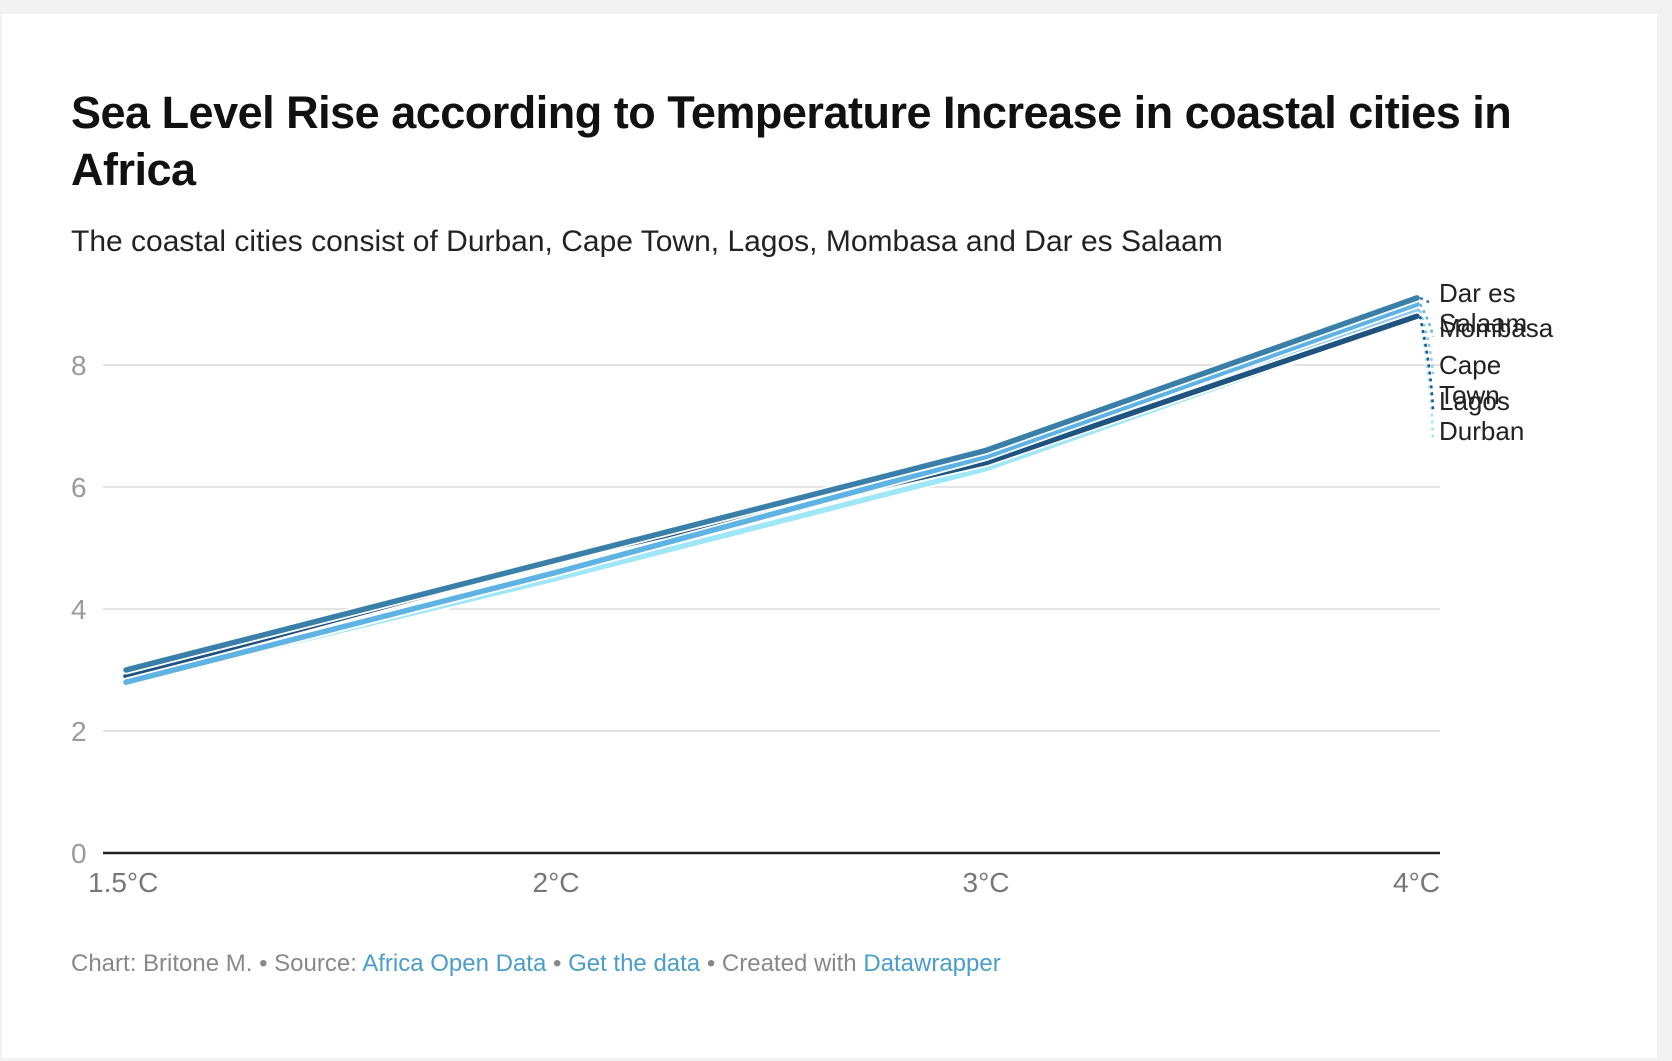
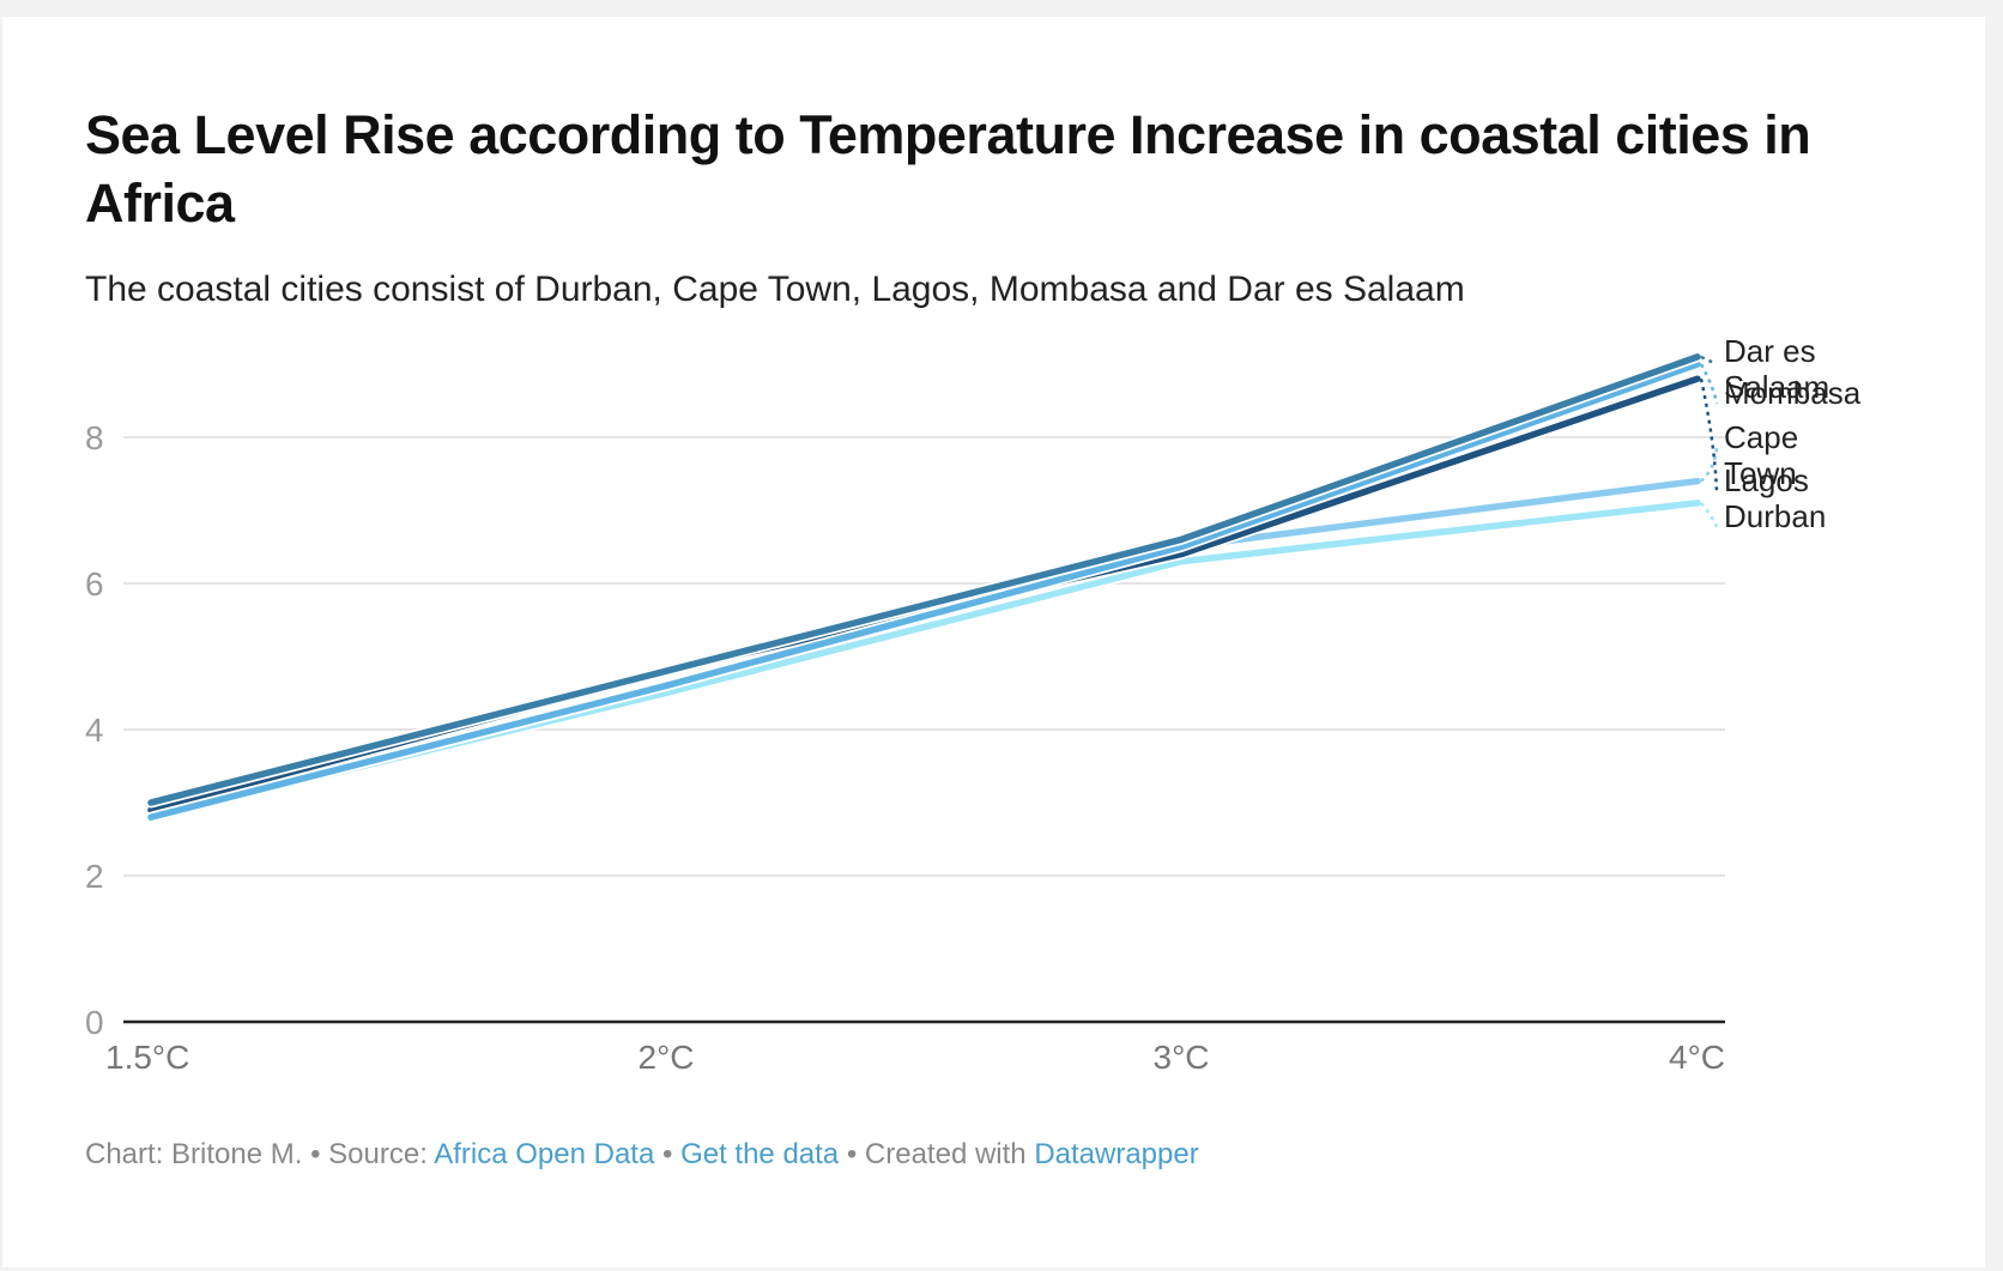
Durban/4°C: 8.8 -> 7.1
Cape Town/4°C: 8.9 -> 7.4
